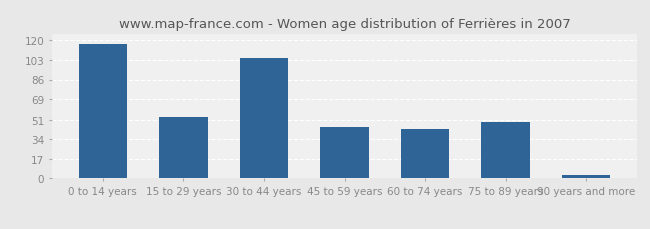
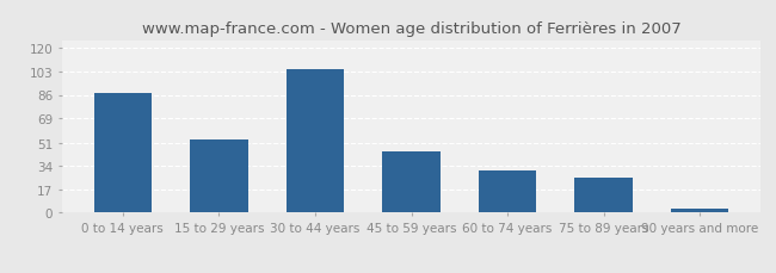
0 to 14 years: 117 -> 87
60 to 74 years: 43 -> 31
75 to 89 years: 49 -> 26
